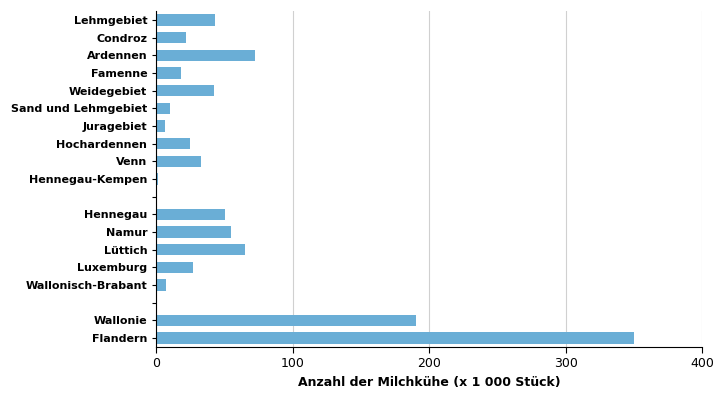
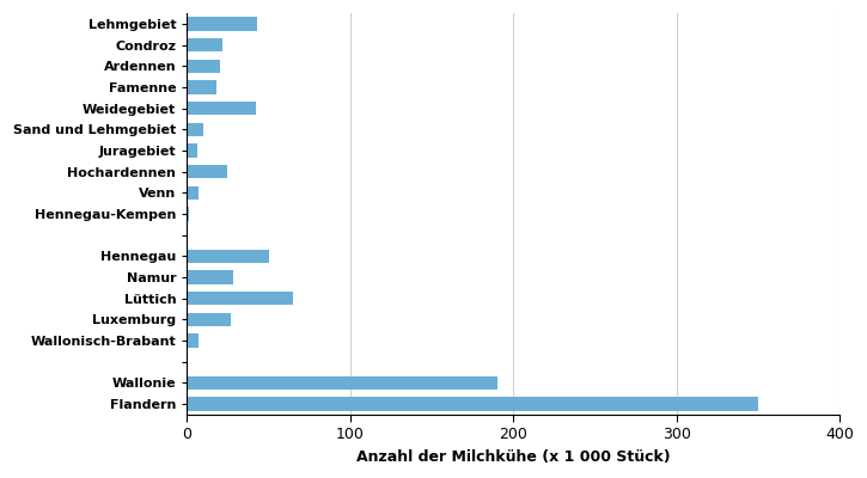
Ardennen: 72 -> 20
Venn: 33 -> 7
Namur: 55 -> 28
